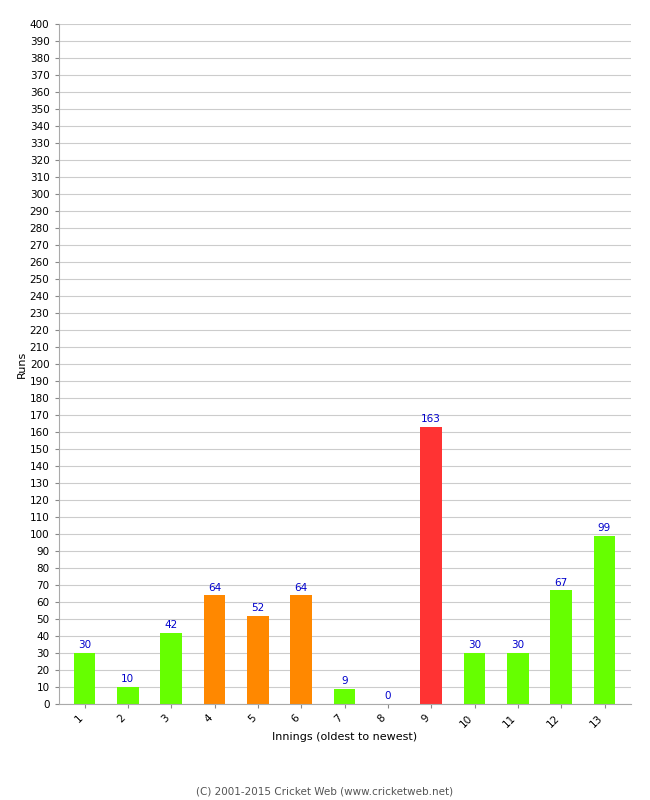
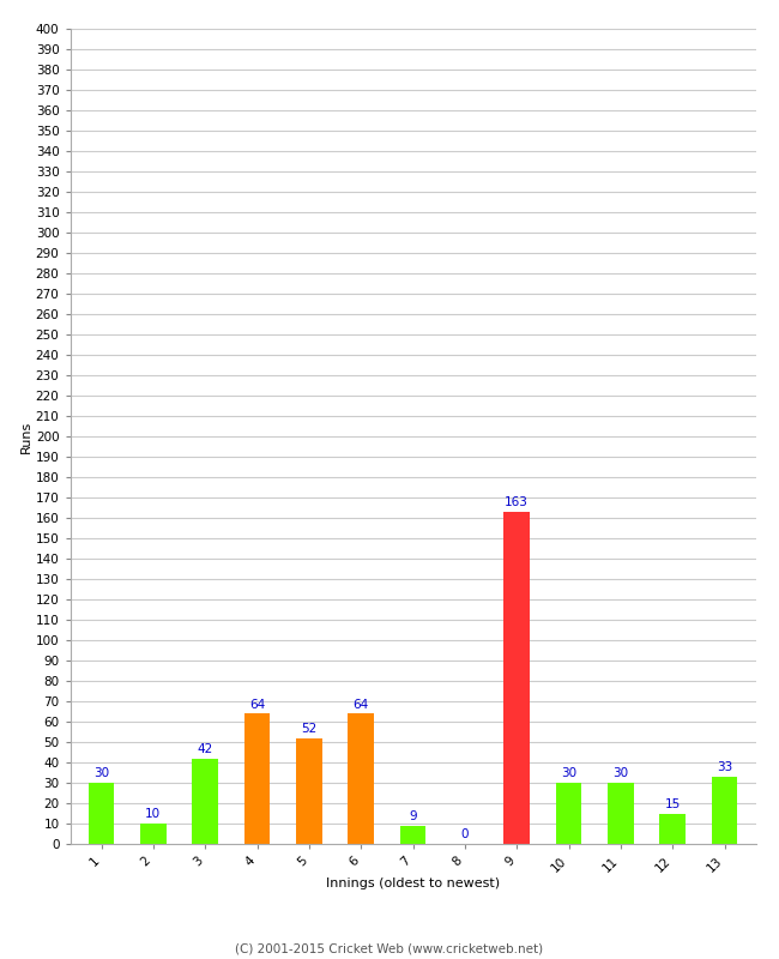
12: 67 -> 15
13: 99 -> 33
